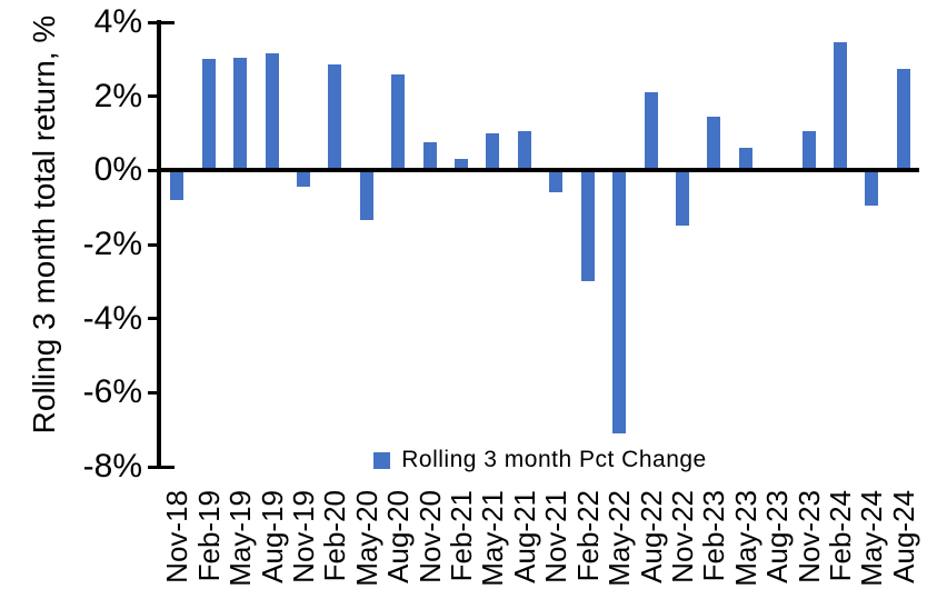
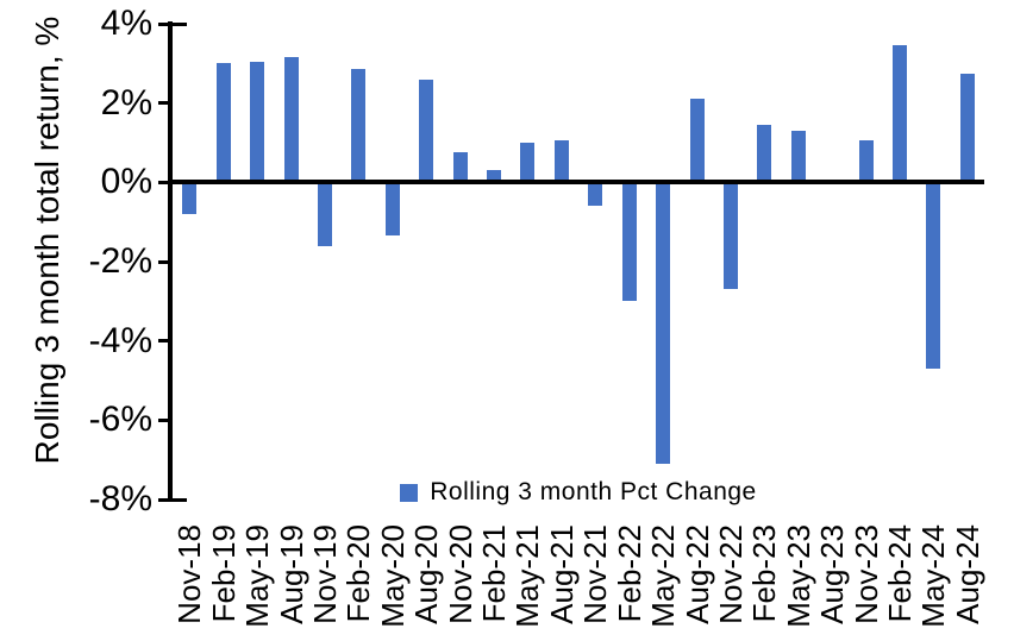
Nov-19: -0.5% -> -1.6%
Nov-22: -1.5% -> -2.7%
May-23: 0.6% -> 1.3%
May-24: -0.9% -> -4.7%
